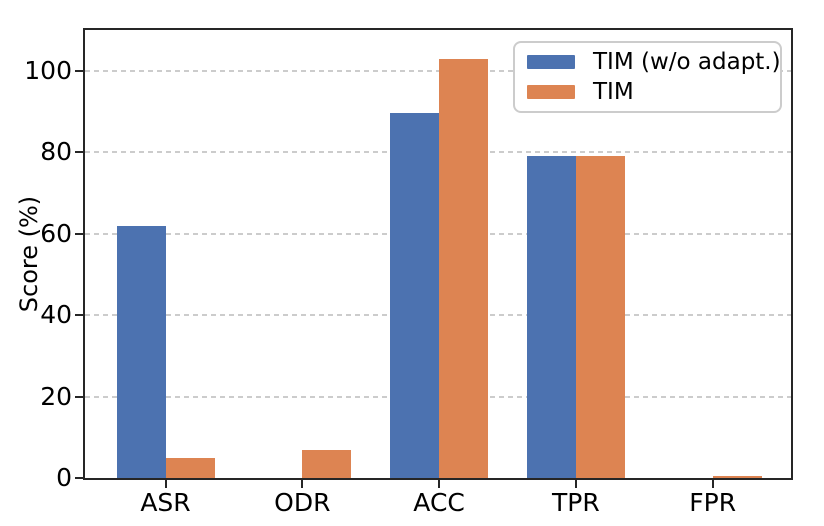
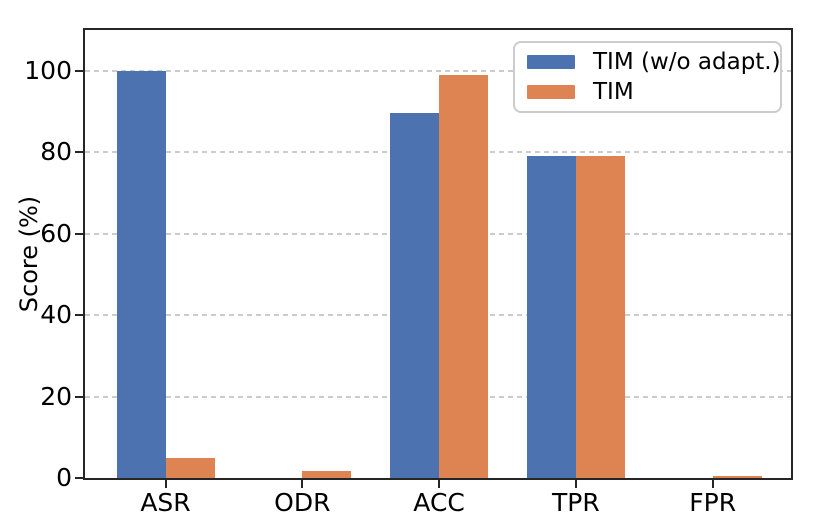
TIM (w/o adapt.)/ASR: 62 -> 100
TIM/ODR: 7 -> 2
TIM/ACC: 103 -> 99
